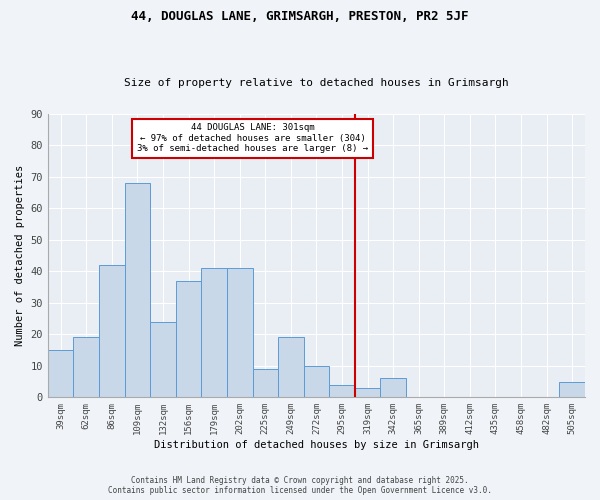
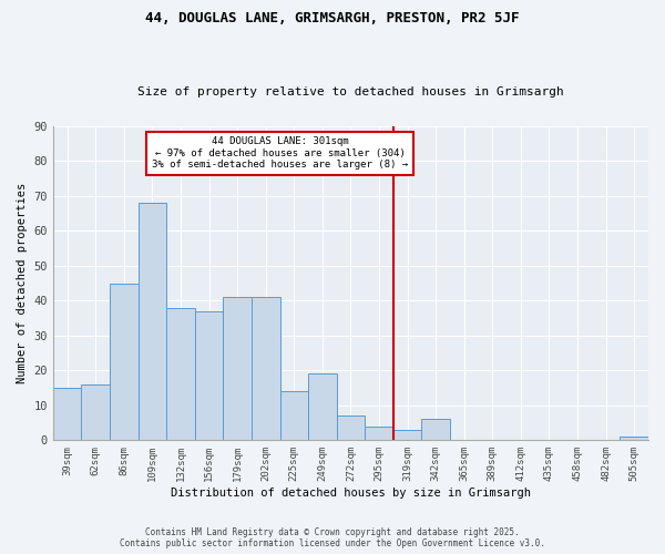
62sqm: 19 -> 16
86sqm: 42 -> 45
132sqm: 24 -> 38
225sqm: 9 -> 14
272sqm: 10 -> 7
505sqm: 5 -> 1
